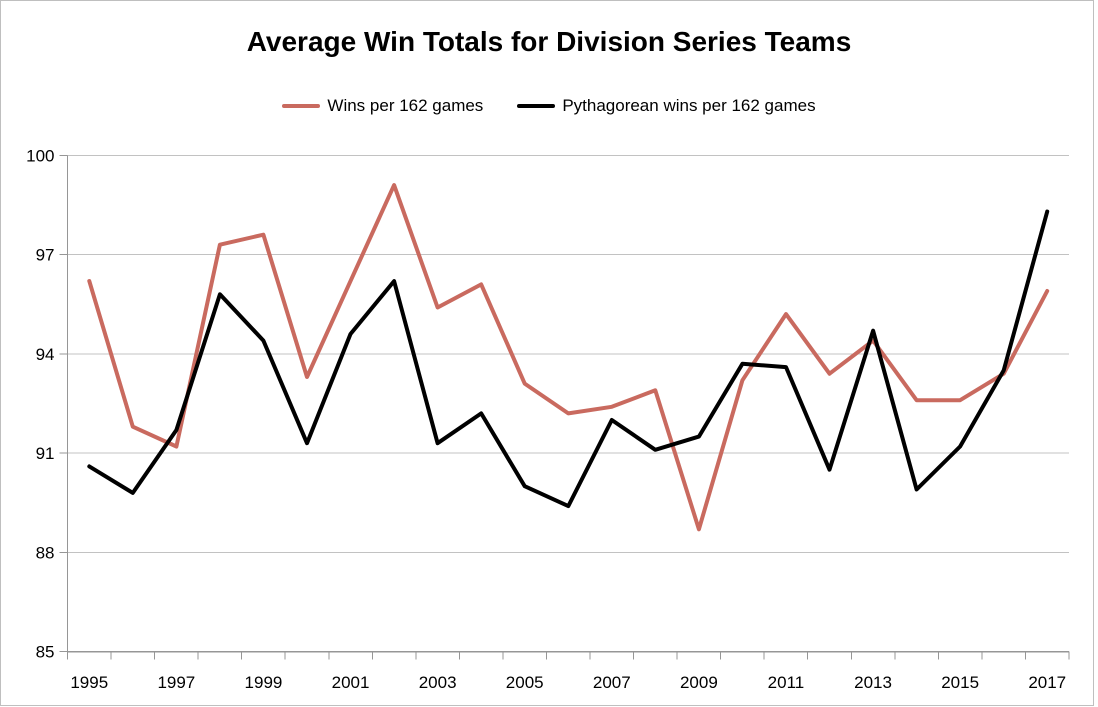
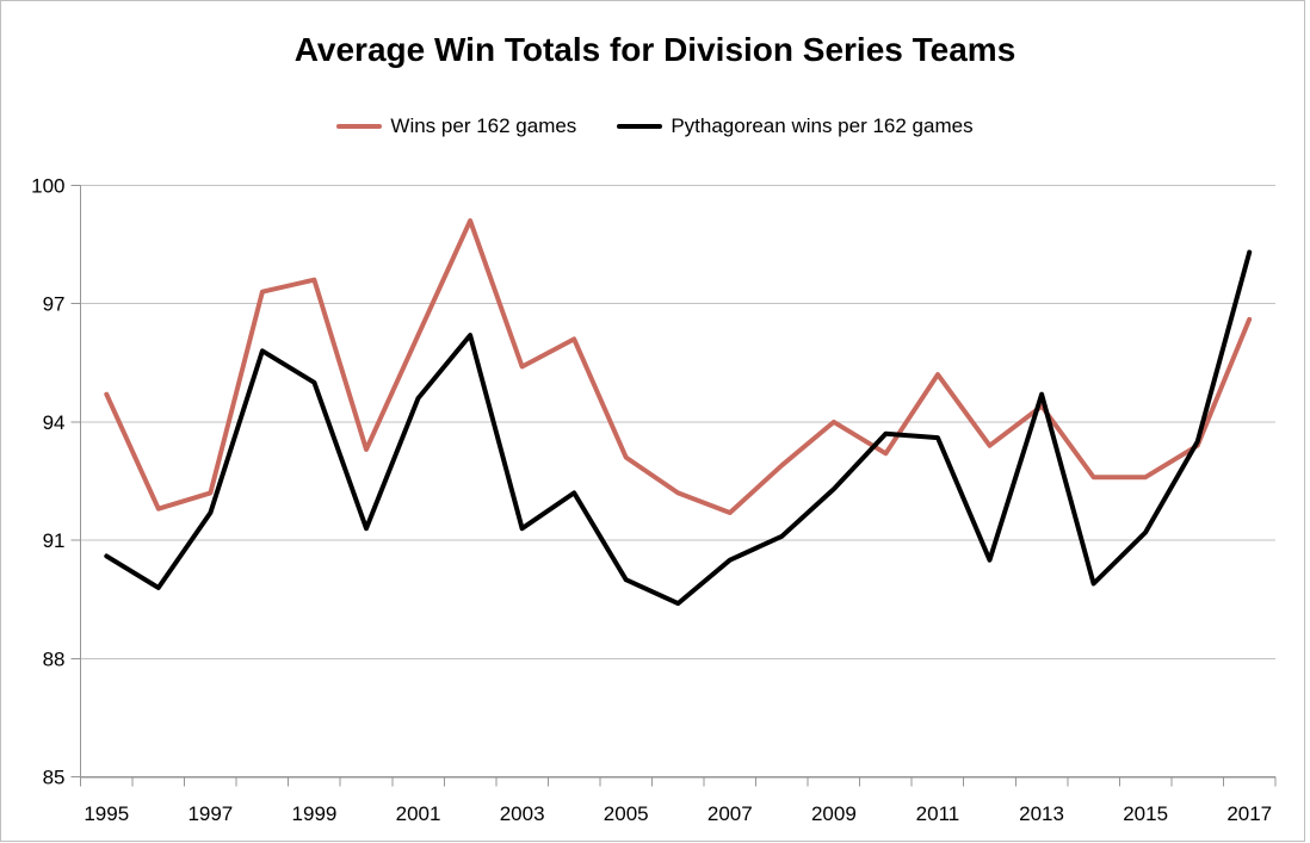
Wins per 162 games/1995: 96.2 -> 94.7
Wins per 162 games/1997: 91.2 -> 92.2
Pythagorean wins per 162 games/1999: 94.4 -> 95.0
Wins per 162 games/2007: 92.4 -> 91.7
Pythagorean wins per 162 games/2007: 92.0 -> 90.5
Wins per 162 games/2009: 88.7 -> 94.0
Pythagorean wins per 162 games/2009: 91.5 -> 92.3
Wins per 162 games/2017: 95.9 -> 96.6
